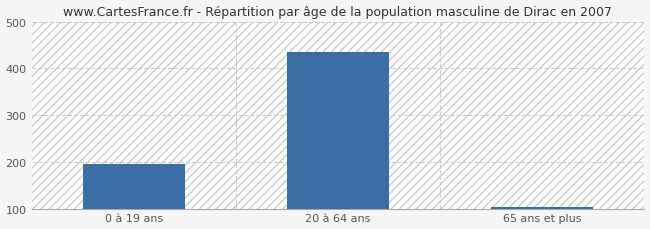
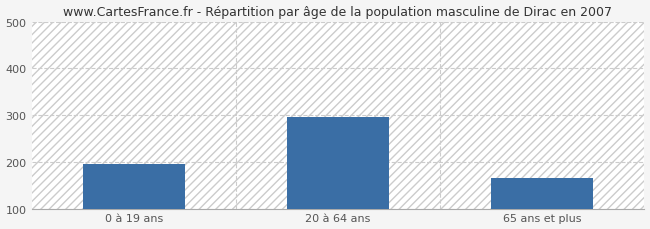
20 à 64 ans: 435 -> 295
65 ans et plus: 103 -> 165
